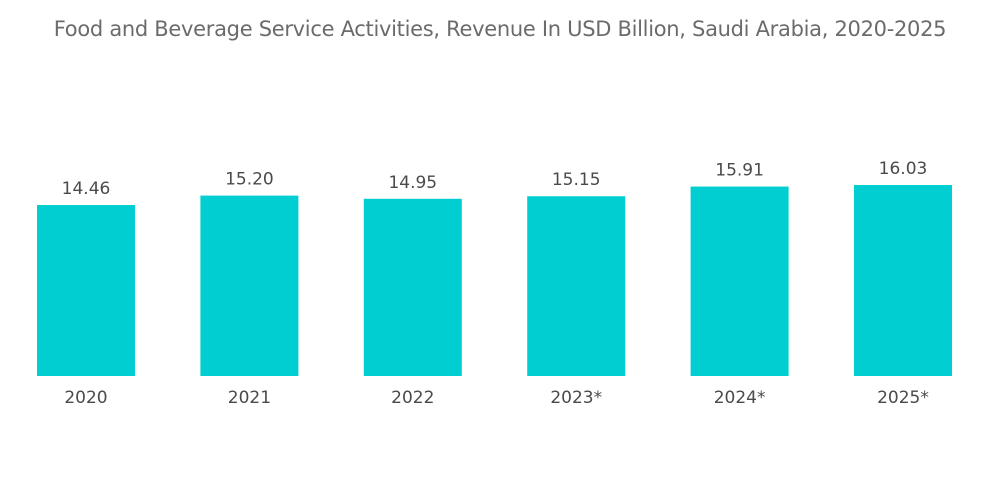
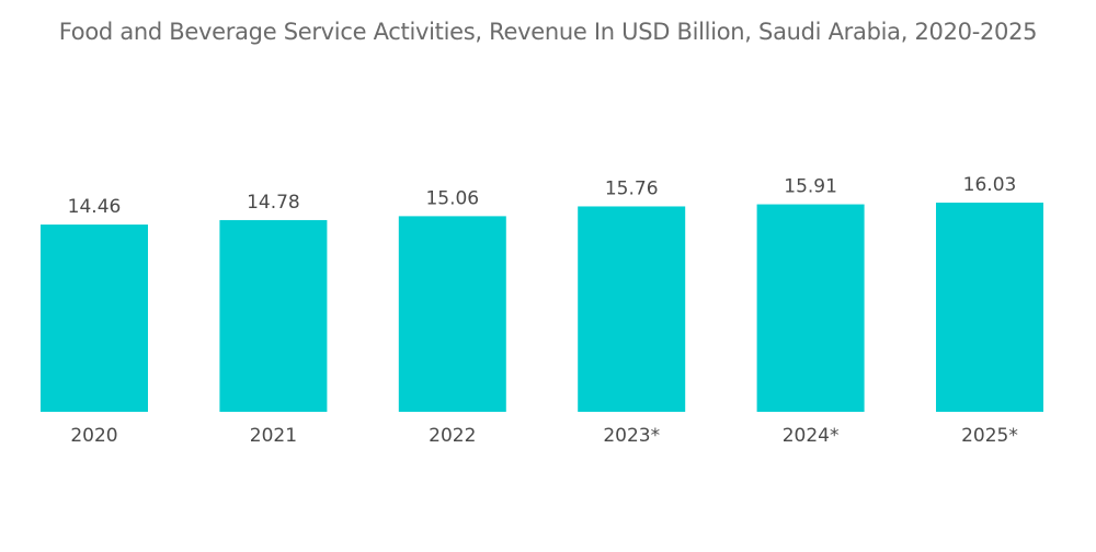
2021: 15.20 -> 14.78
2022: 14.95 -> 15.06
2023*: 15.15 -> 15.76
